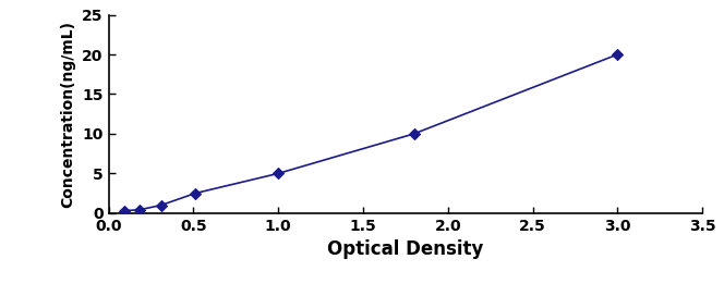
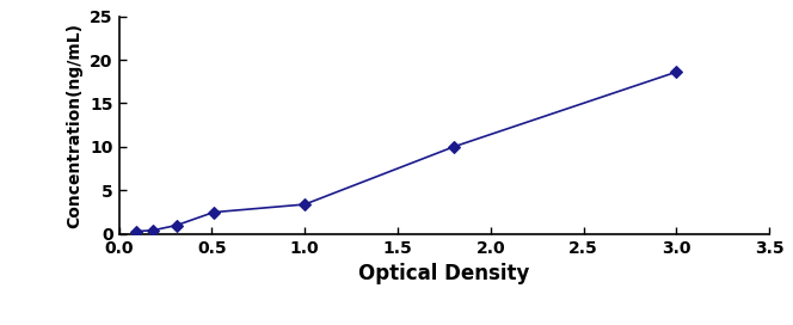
1.0: 5.0 -> 3.4
3.0: 20.0 -> 18.6
